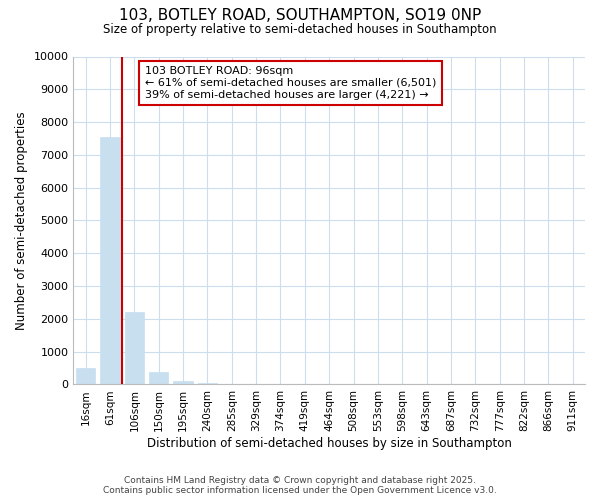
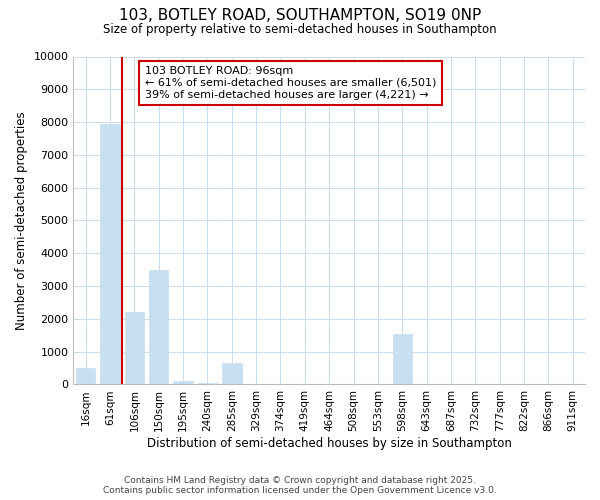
61sqm: 7560 -> 7950
150sqm: 380 -> 3500
285sqm: 20 -> 650
598sqm: 0 -> 1550
